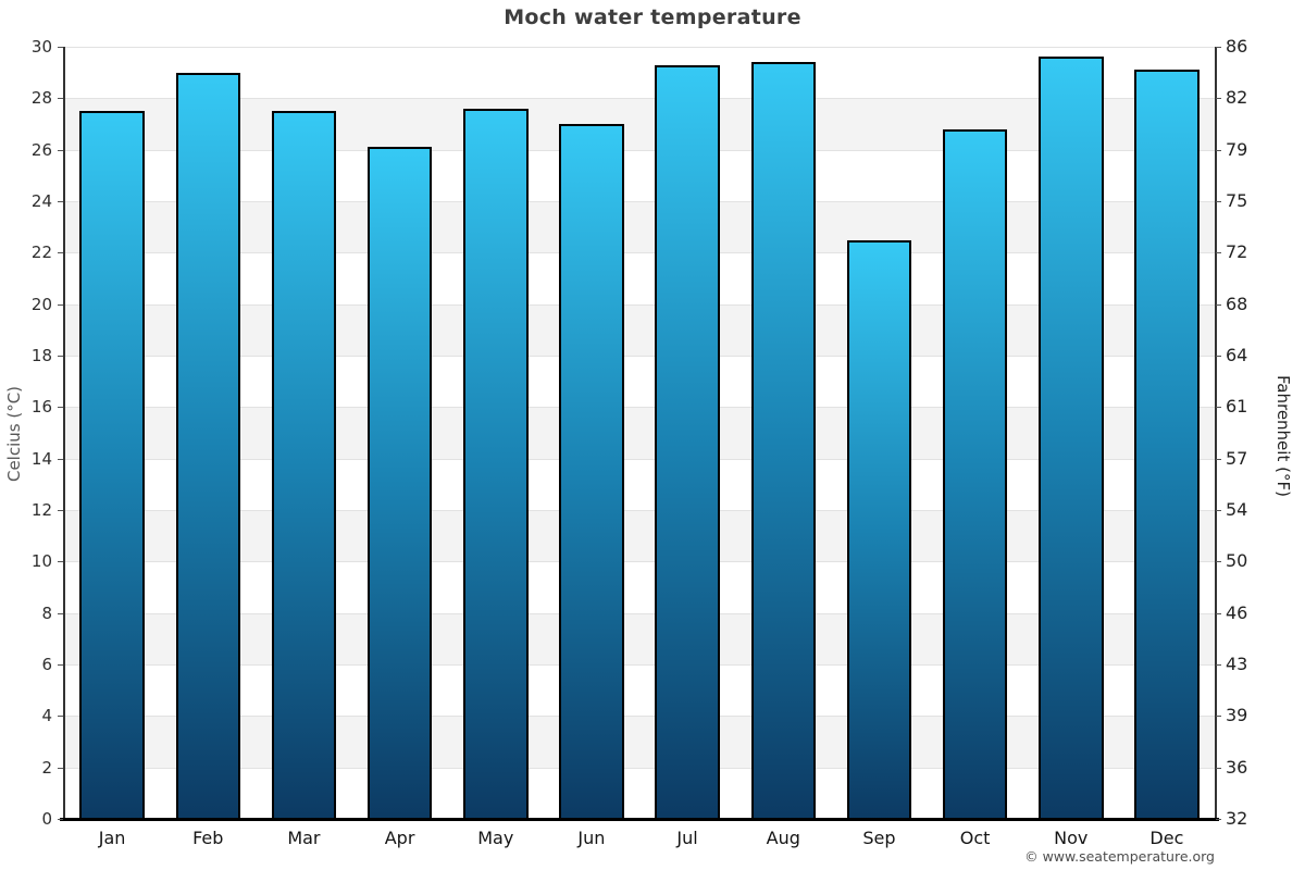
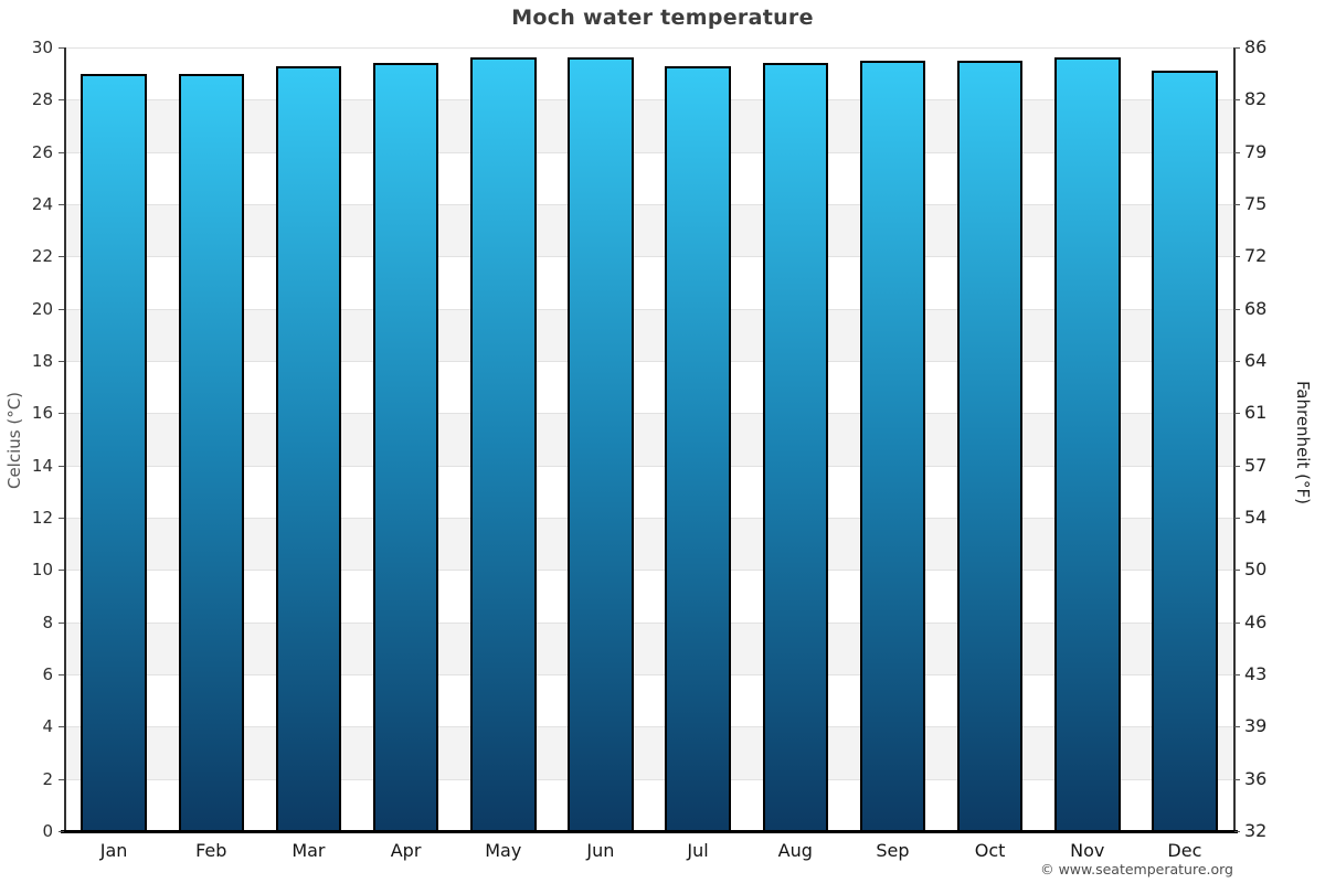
Jan: 27.5 -> 29.0
Mar: 27.5 -> 29.3
Apr: 26.1 -> 29.4
May: 27.6 -> 29.6
Jun: 27.0 -> 29.6
Sep: 22.5 -> 29.5
Oct: 26.8 -> 29.5
